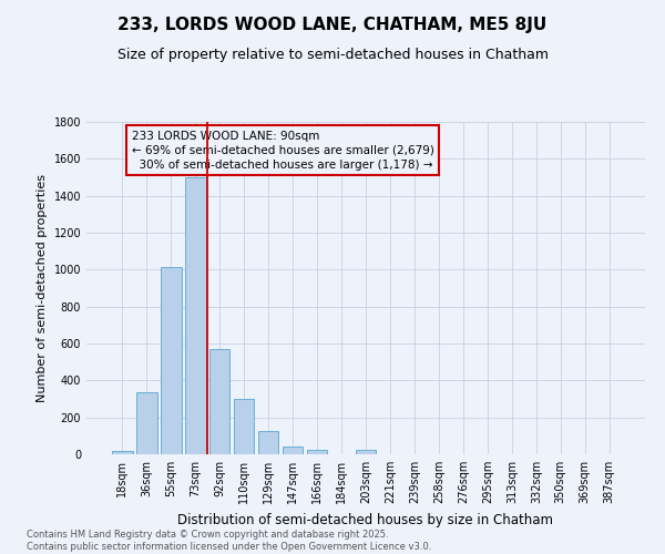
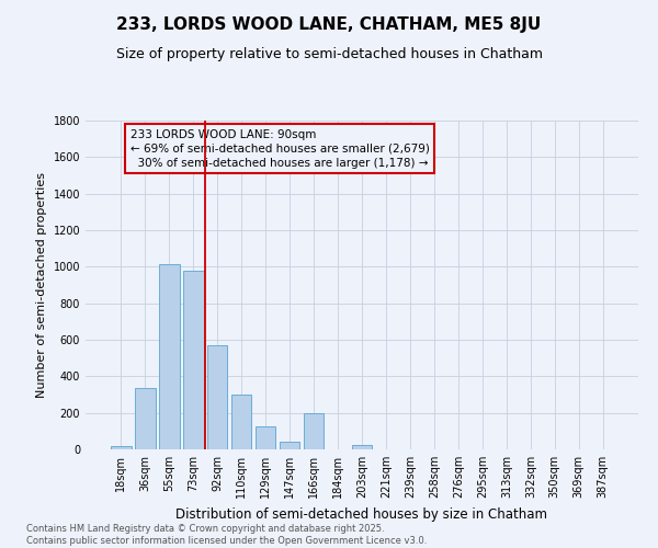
73sqm: 1500 -> 980
166sqm: 20 -> 200
